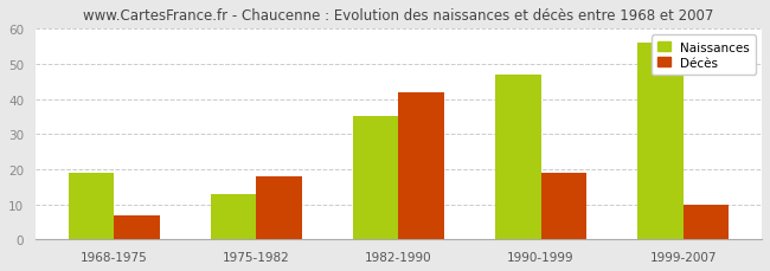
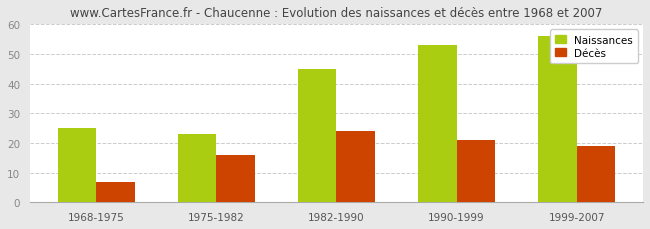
Naissances/1968-1975: 19 -> 25
Naissances/1975-1982: 13 -> 23
Décès/1975-1982: 18 -> 16
Naissances/1982-1990: 35 -> 45
Décès/1982-1990: 42 -> 24
Naissances/1990-1999: 47 -> 53
Décès/1990-1999: 19 -> 21
Décès/1999-2007: 10 -> 19
